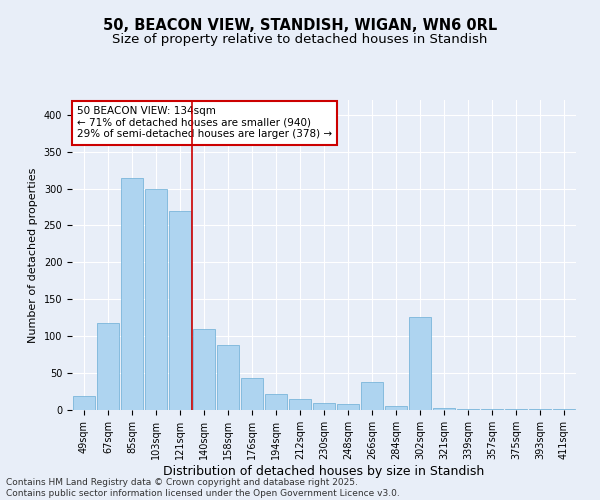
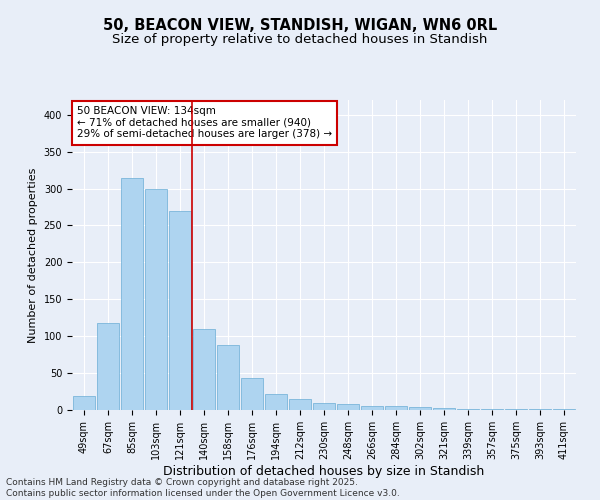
266sqm: 38 -> 6
302sqm: 126 -> 4
